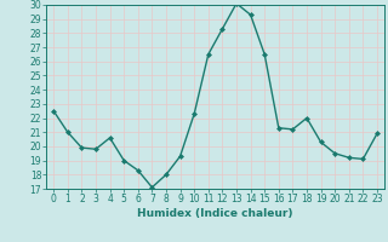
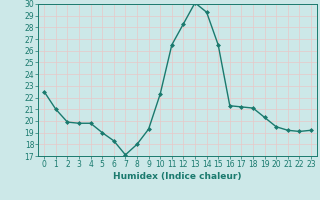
4: 20.6 -> 19.8
18: 22.0 -> 21.1
23: 20.9 -> 19.2
